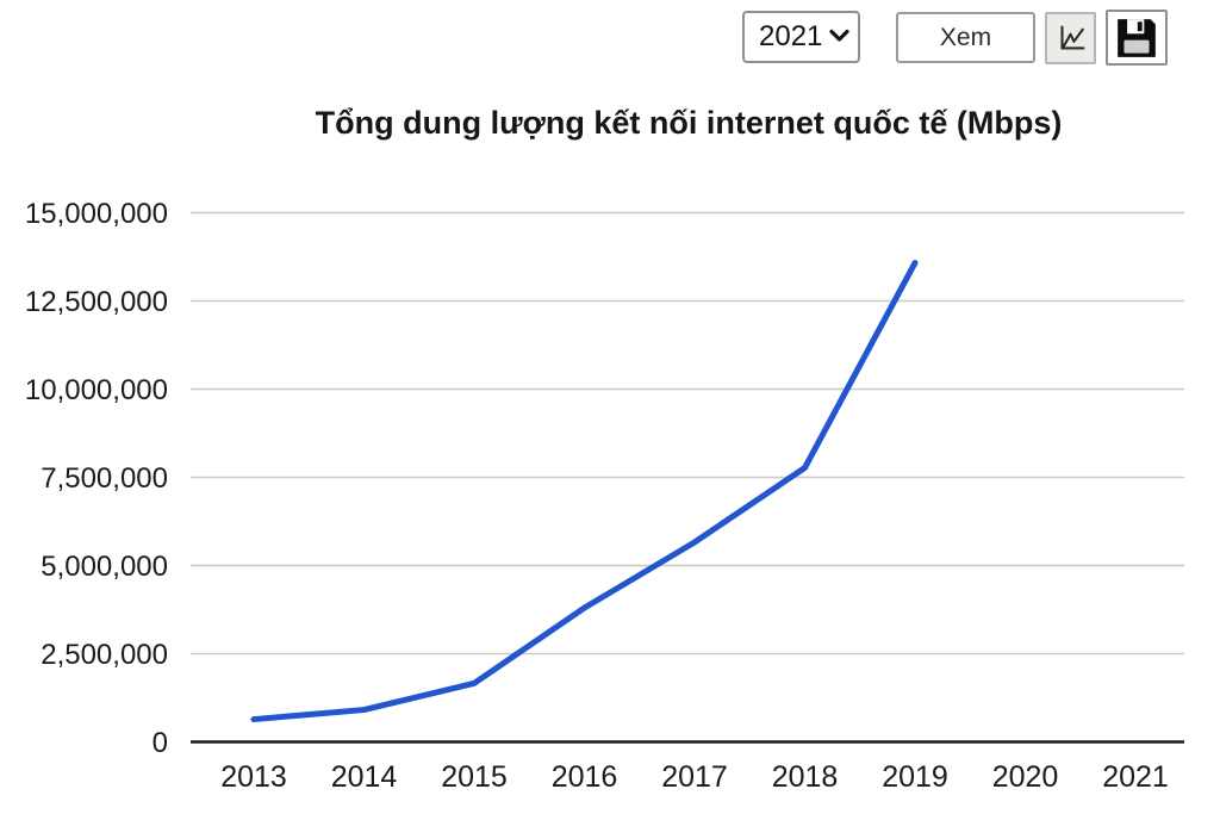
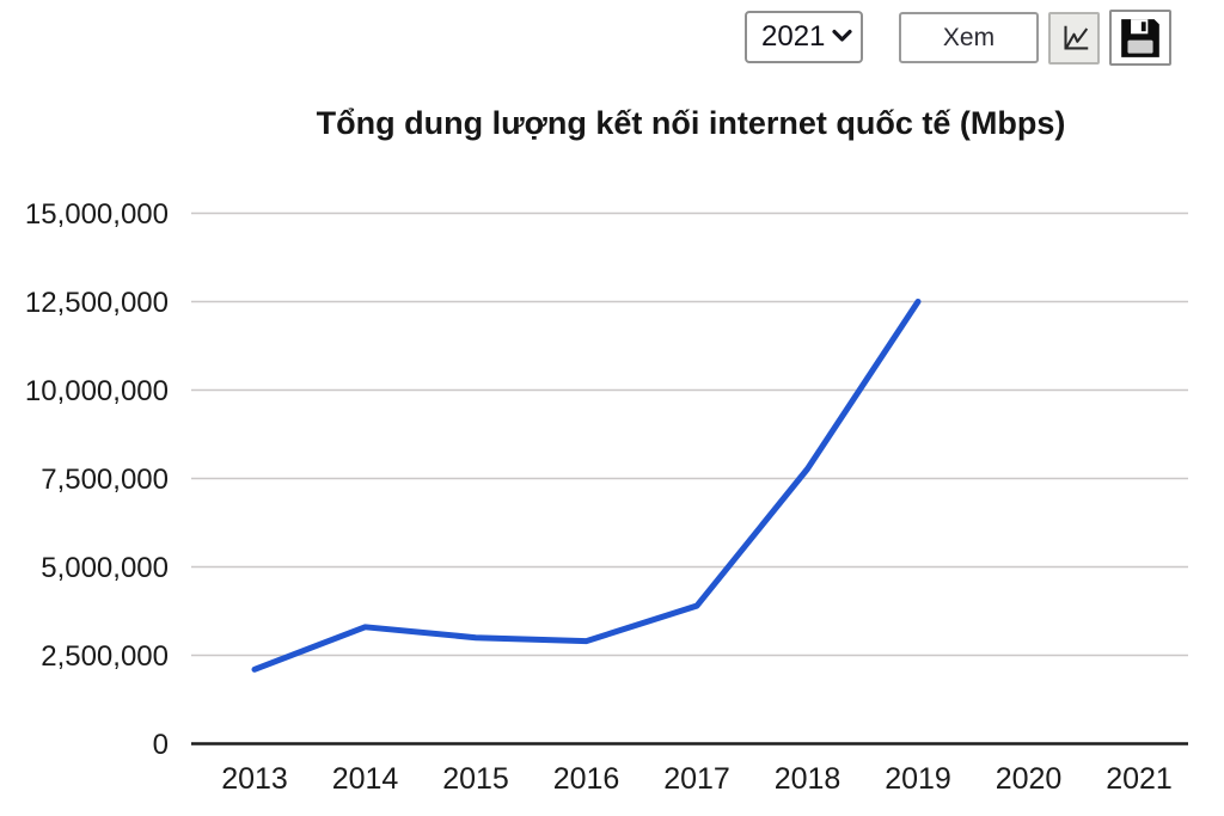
2013: 600000 -> 2100000
2014: 900000 -> 3300000
2015: 1700000 -> 3000000
2016: 3800000 -> 2900000
2017: 5700000 -> 3900000
2019: 13600000 -> 12500000
